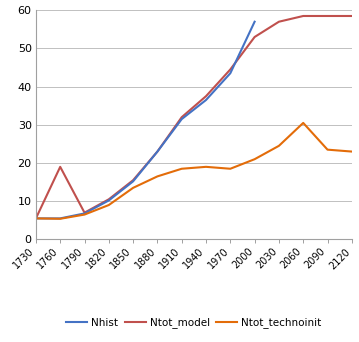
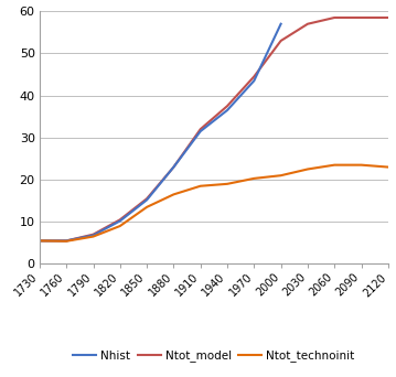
Ntot_model/1760: 19.0 -> 5.5
Ntot_technoinit/1970: 18.5 -> 20.3
Ntot_technoinit/2030: 24.5 -> 22.5
Ntot_technoinit/2060: 30.5 -> 23.5
